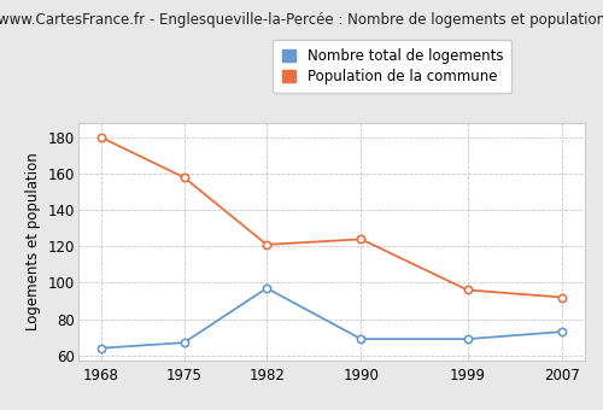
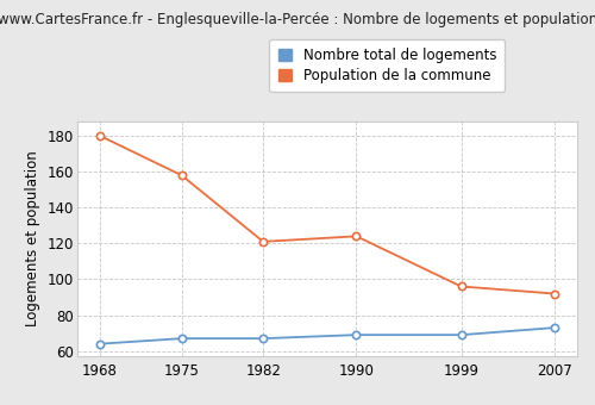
Nombre total de logements/1982: 97 -> 67
